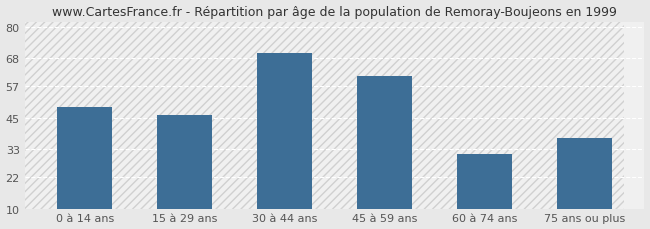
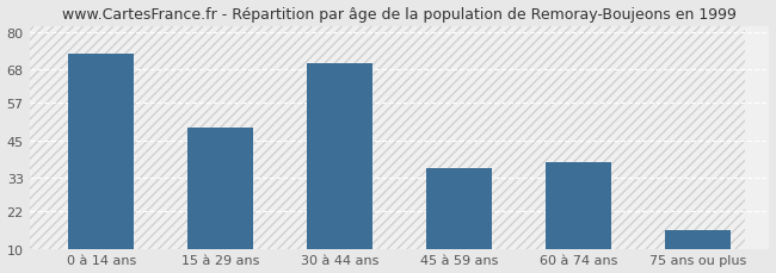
0 à 14 ans: 49 -> 73
15 à 29 ans: 46 -> 49
45 à 59 ans: 61 -> 36
60 à 74 ans: 31 -> 38
75 ans ou plus: 37 -> 16
